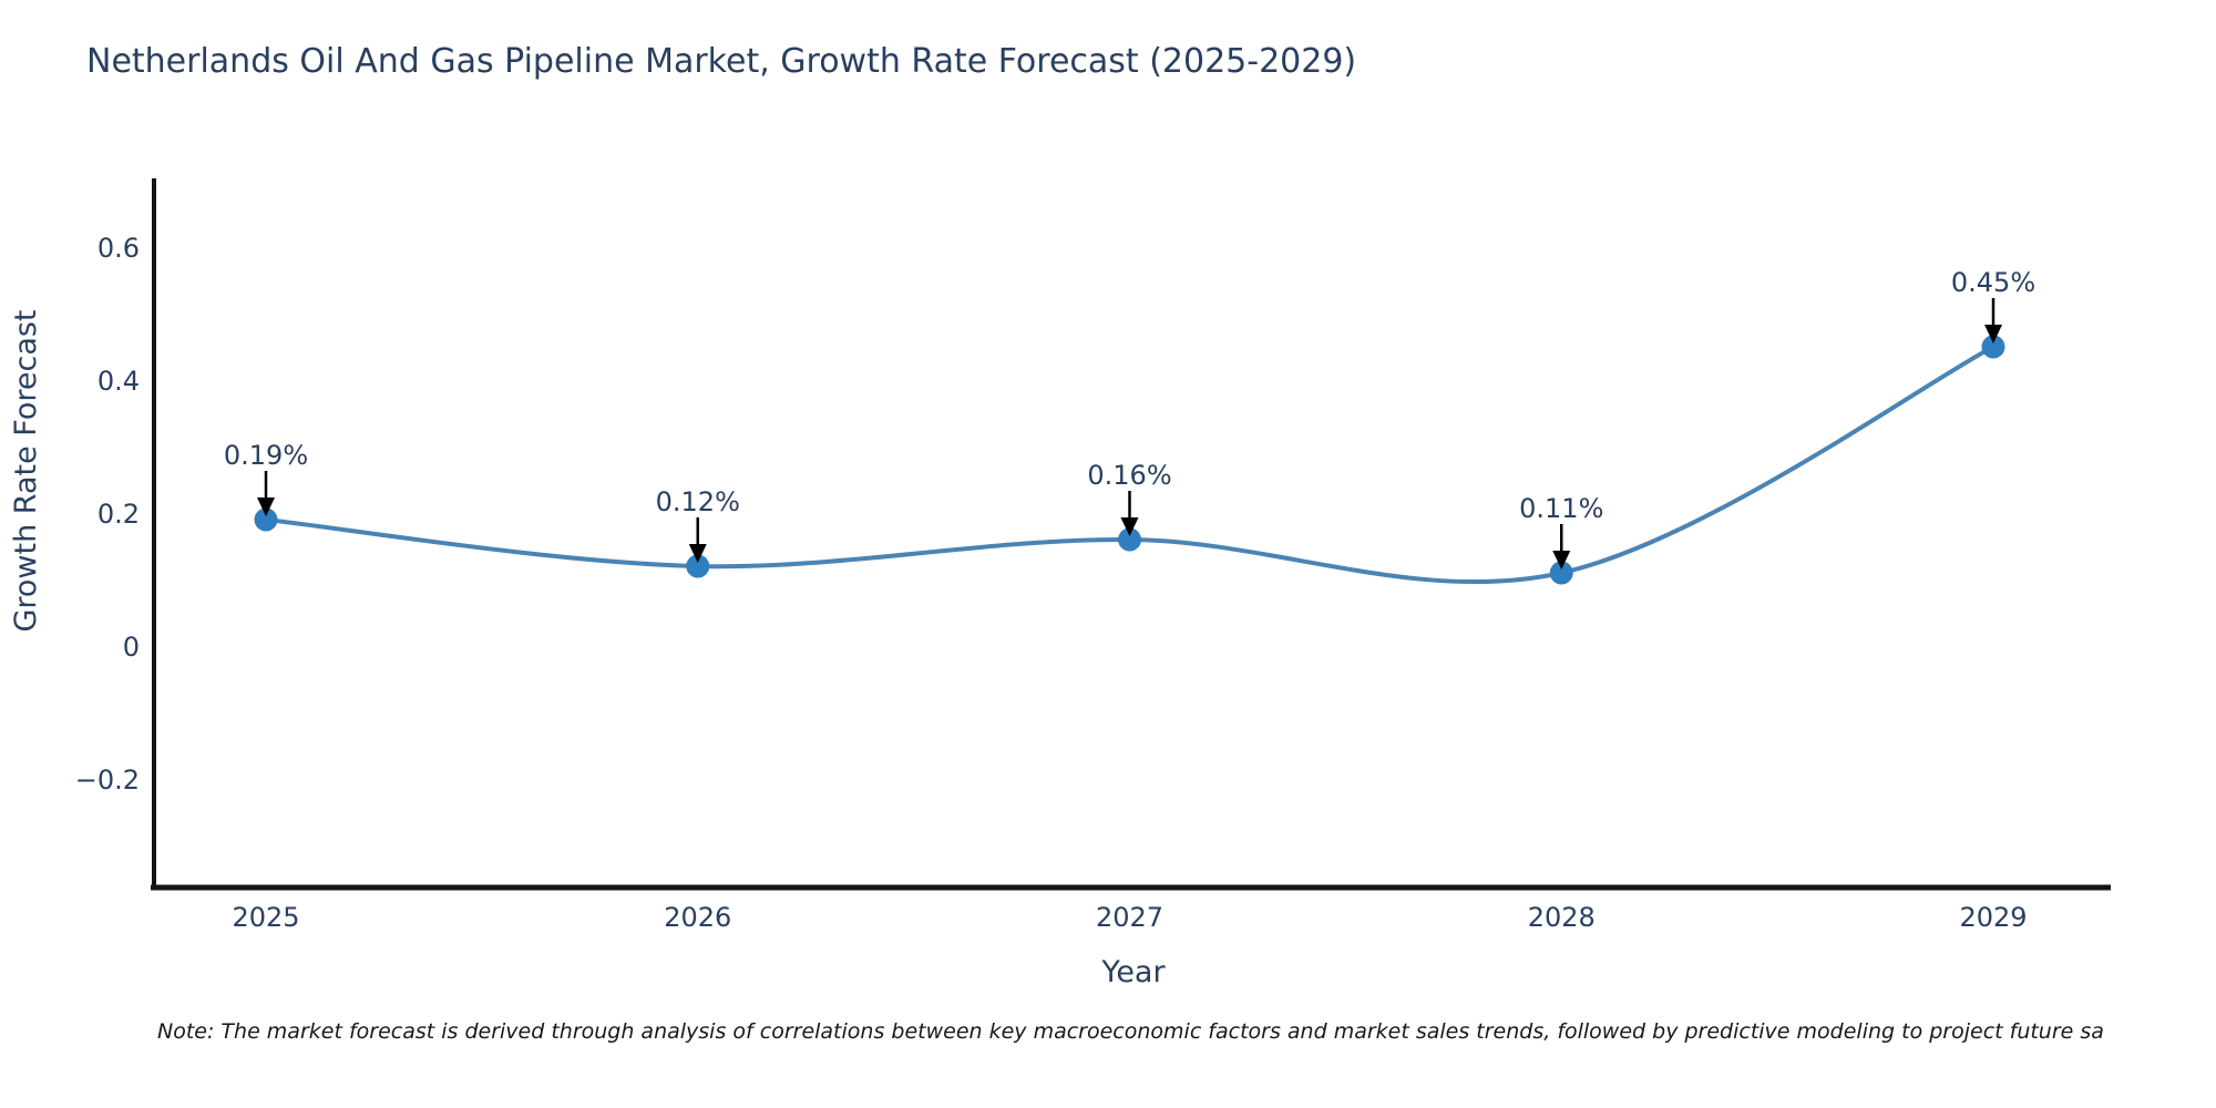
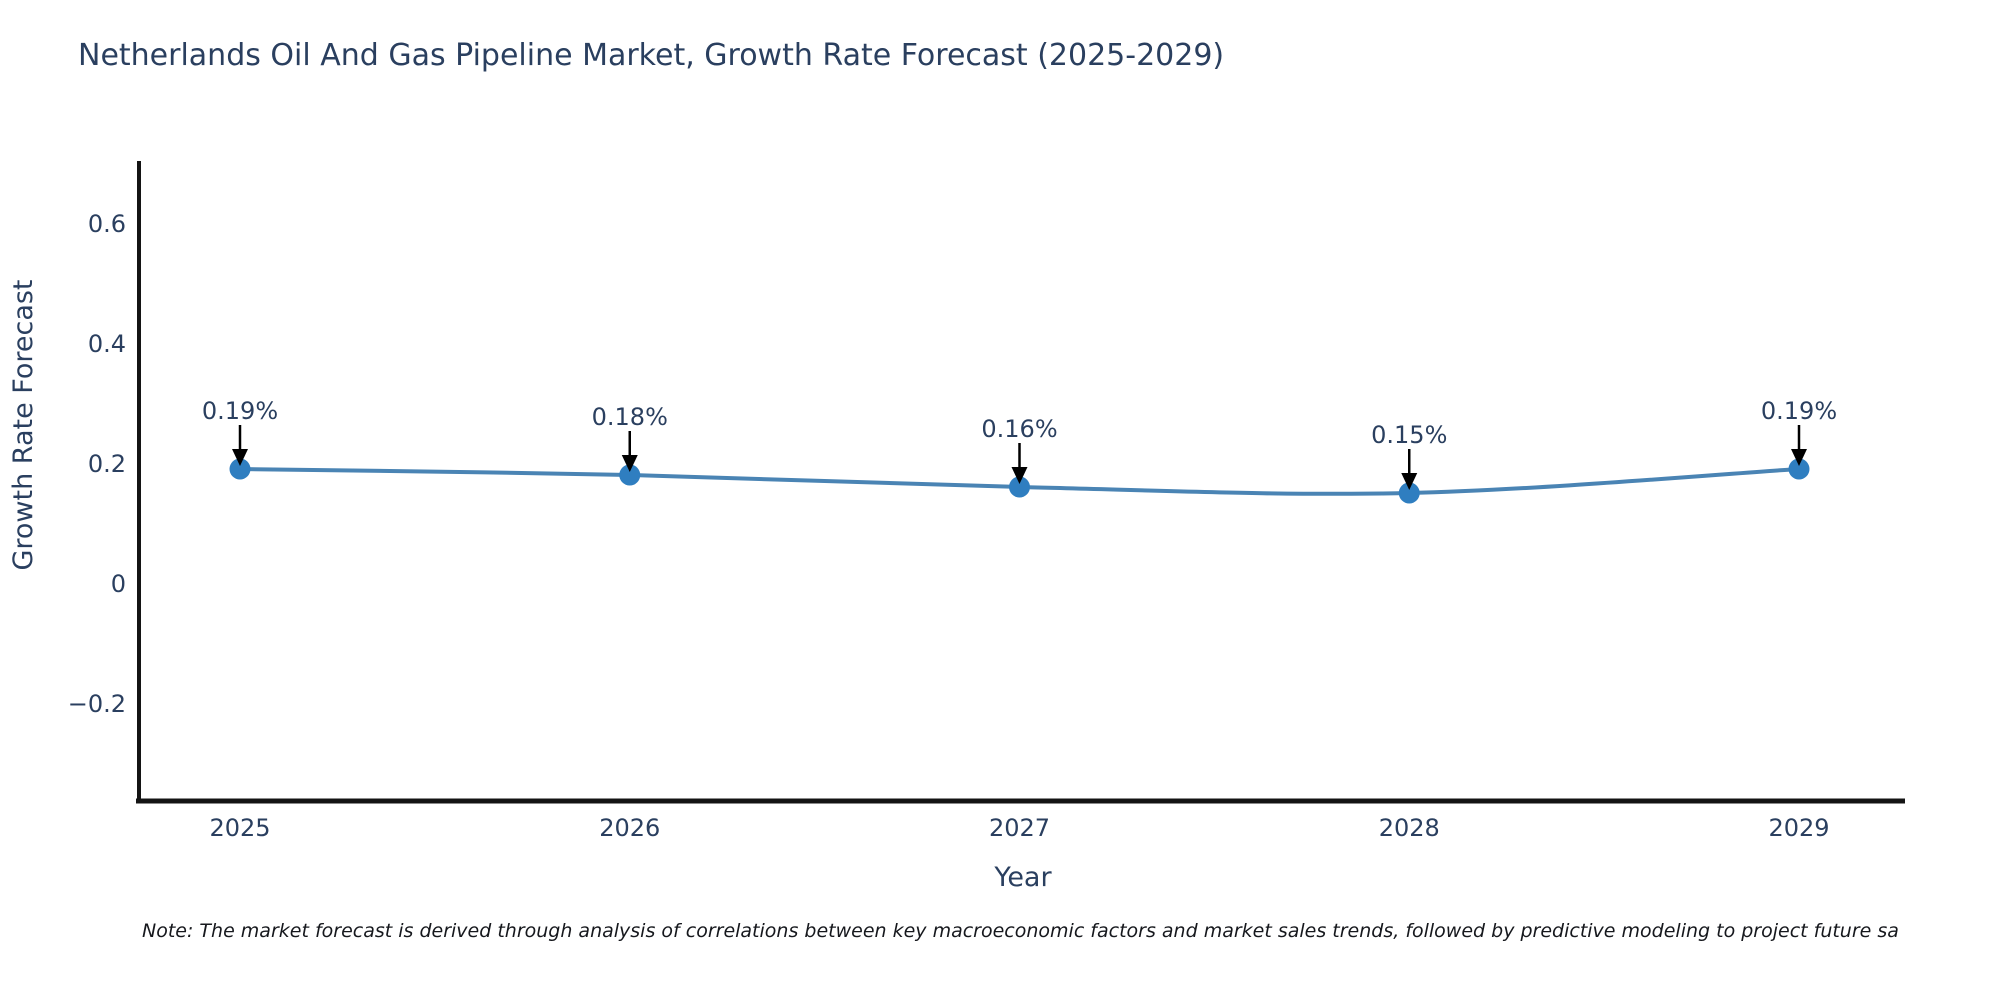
2026: 0.12% -> 0.18%
2028: 0.11% -> 0.15%
2029: 0.45% -> 0.19%
